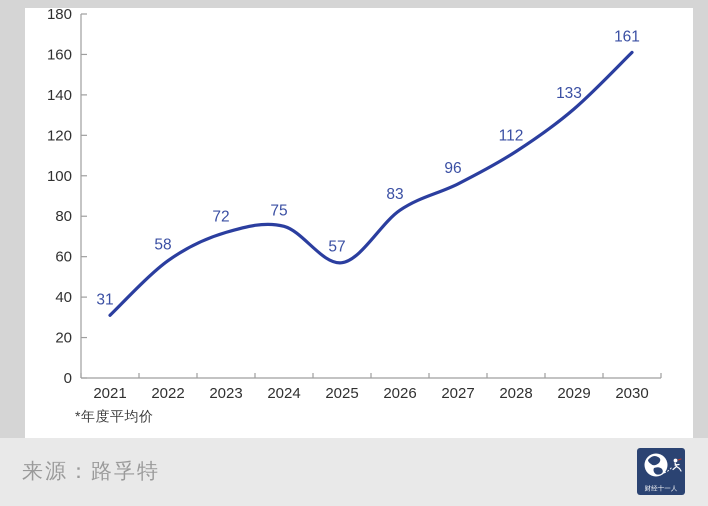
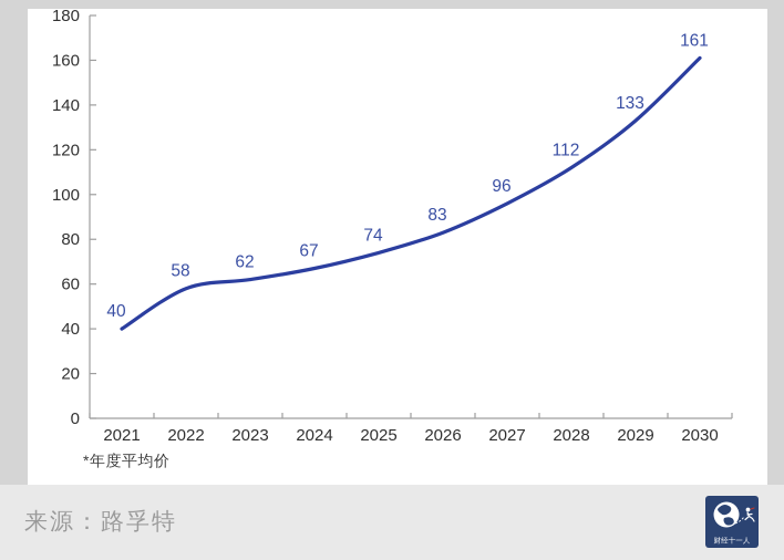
2021: 31 -> 40
2023: 72 -> 62
2024: 75 -> 67
2025: 57 -> 74
